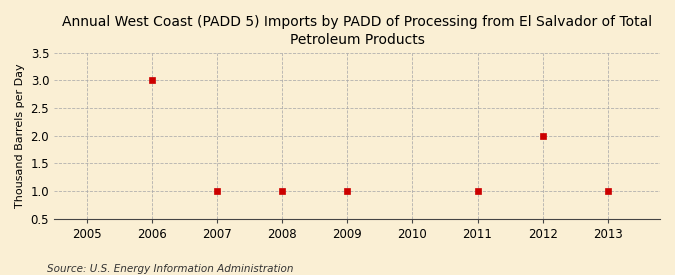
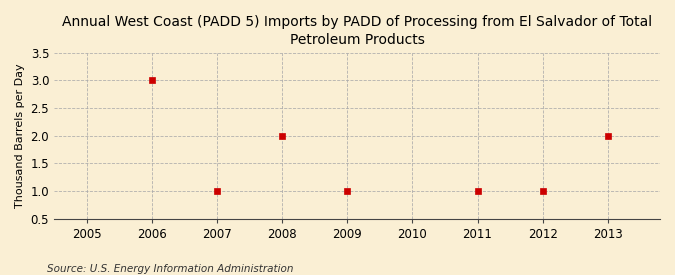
2008: 1 -> 2
2012: 2 -> 1
2013: 1 -> 2
